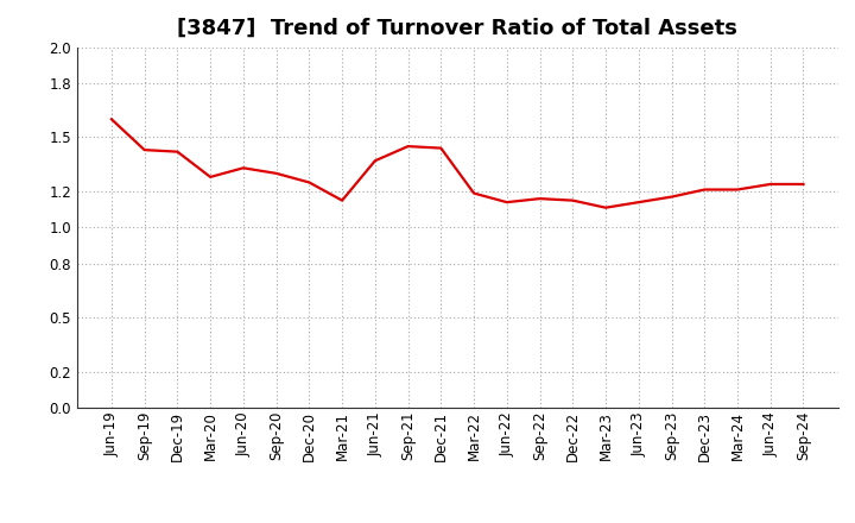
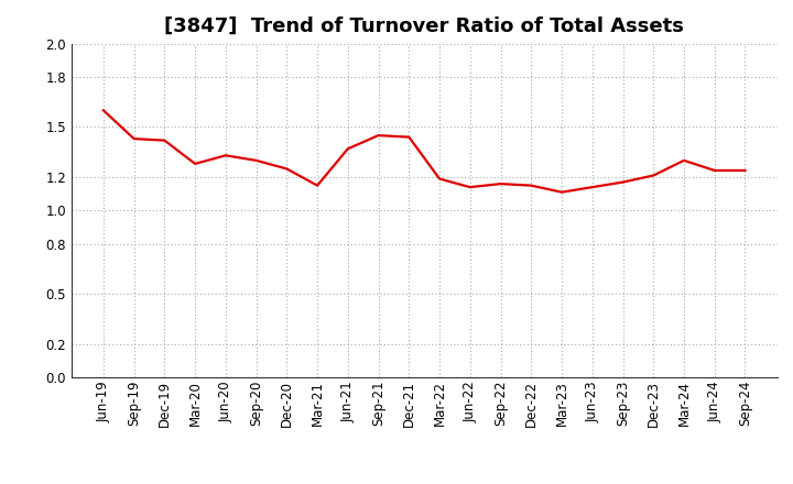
Mar-24: 1.21 -> 1.30
